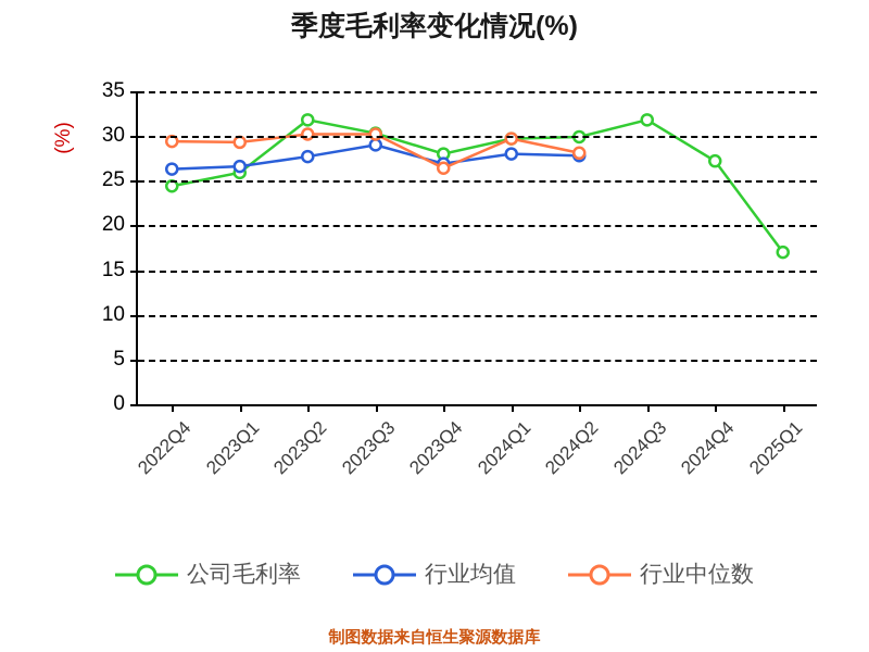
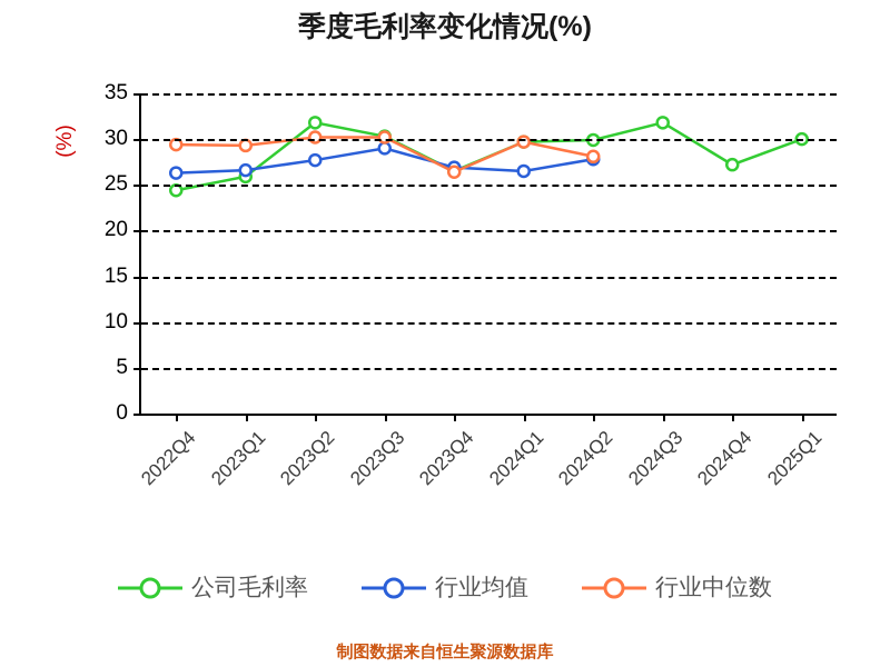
公司毛利率/2023Q4: 28 -> 26
行业均值/2024Q1: 28 -> 26
公司毛利率/2025Q1: 17 -> 30
